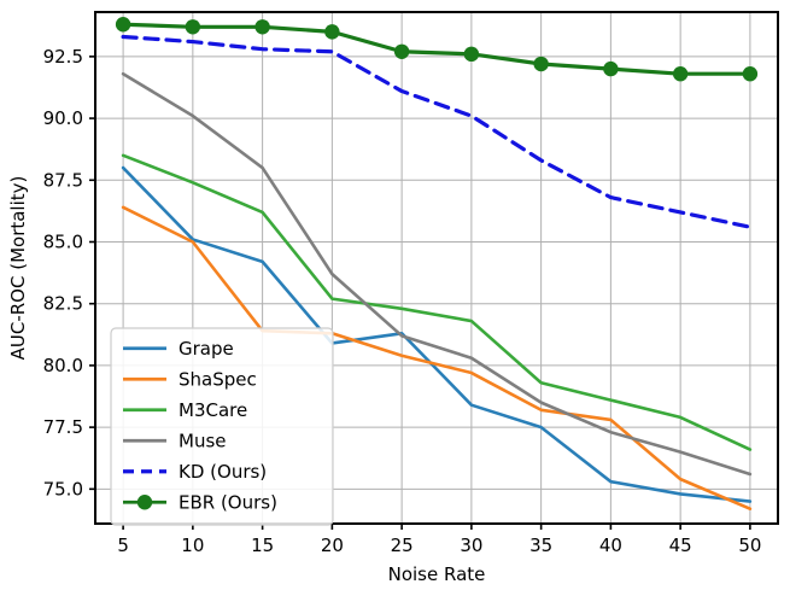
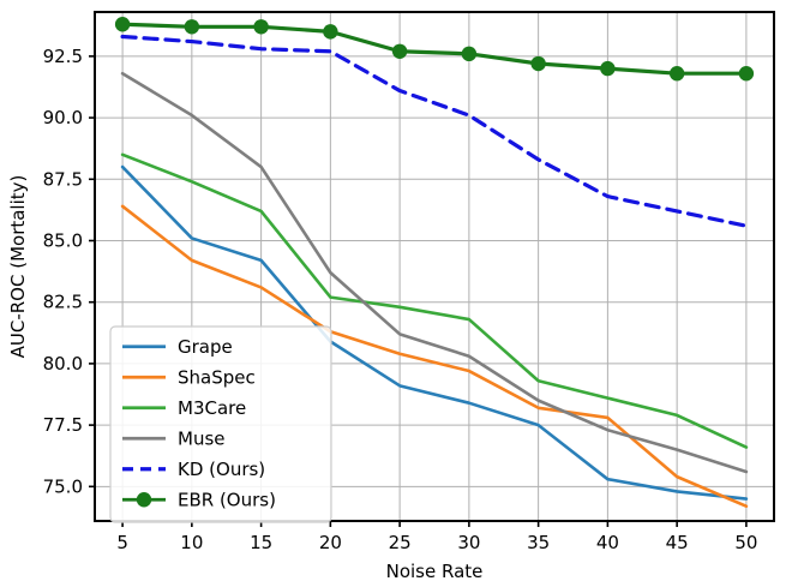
ShaSpec/10: 85.0 -> 84.2
ShaSpec/15: 81.4 -> 83.1
Grape/25: 81.3 -> 79.1
